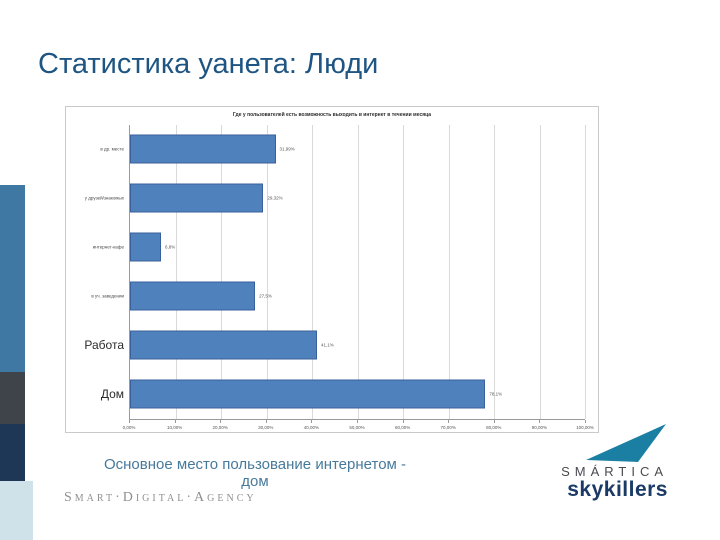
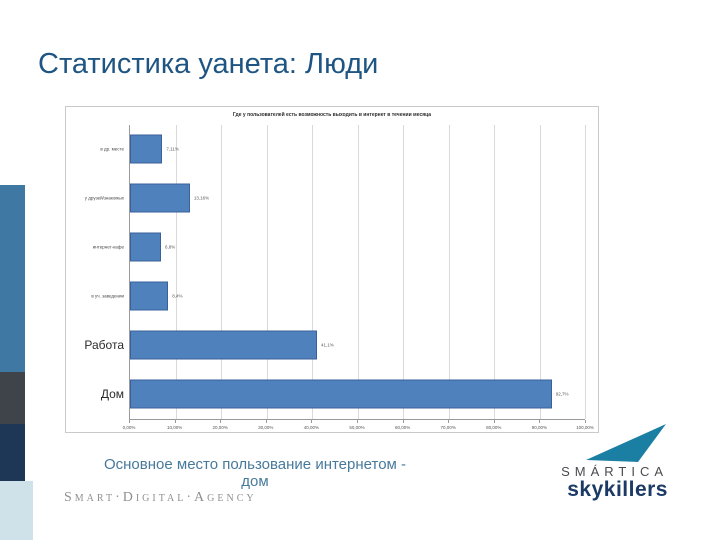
в др. месте: 31,99% -> 7,11%
у друзей/знакомых: 29,32% -> 13,16%
в уч. заведении: 27,5% -> 8,4%
Дом: 78,1% -> 92,7%
